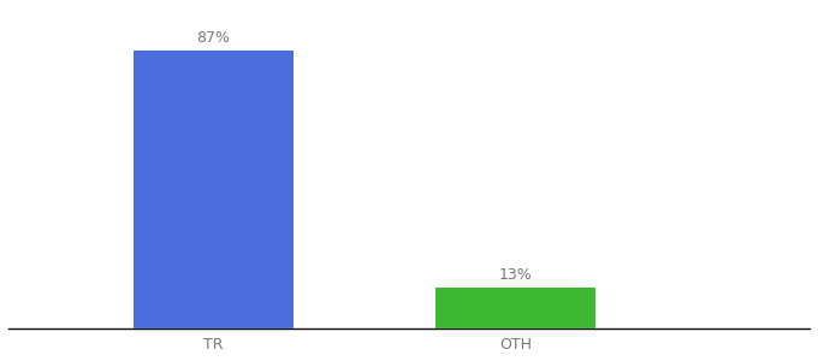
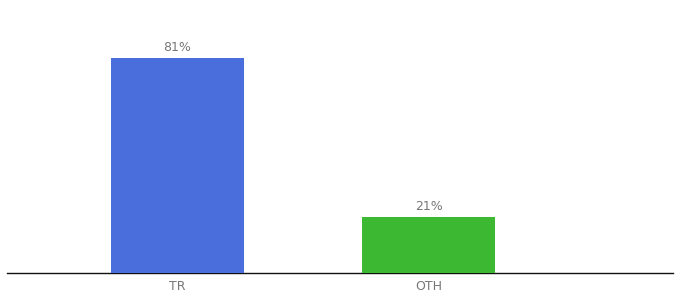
TR: 87% -> 81%
OTH: 13% -> 21%
